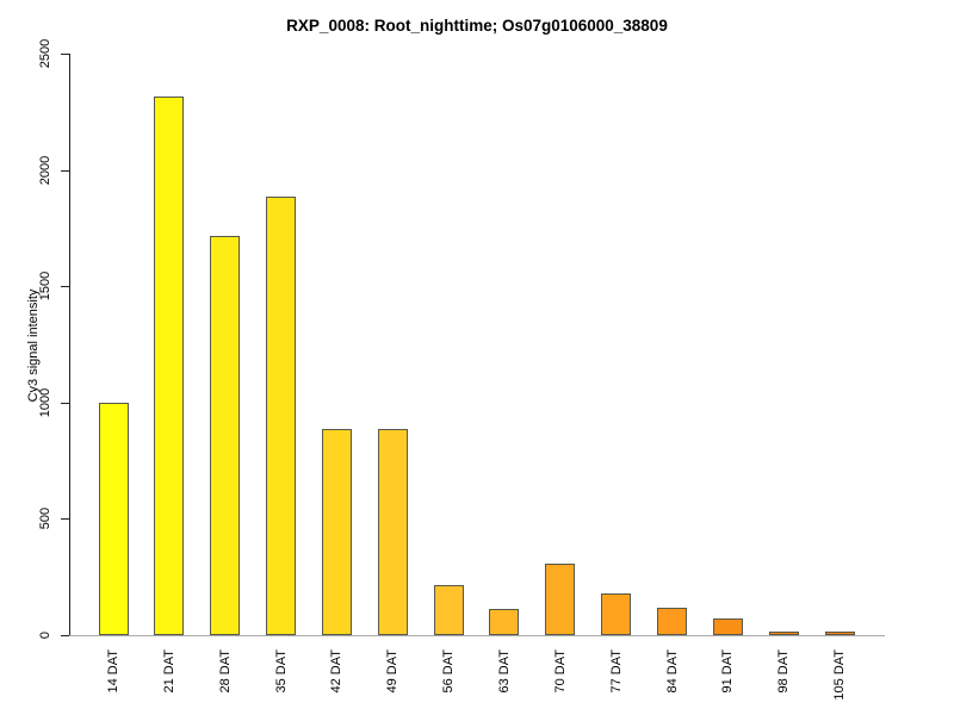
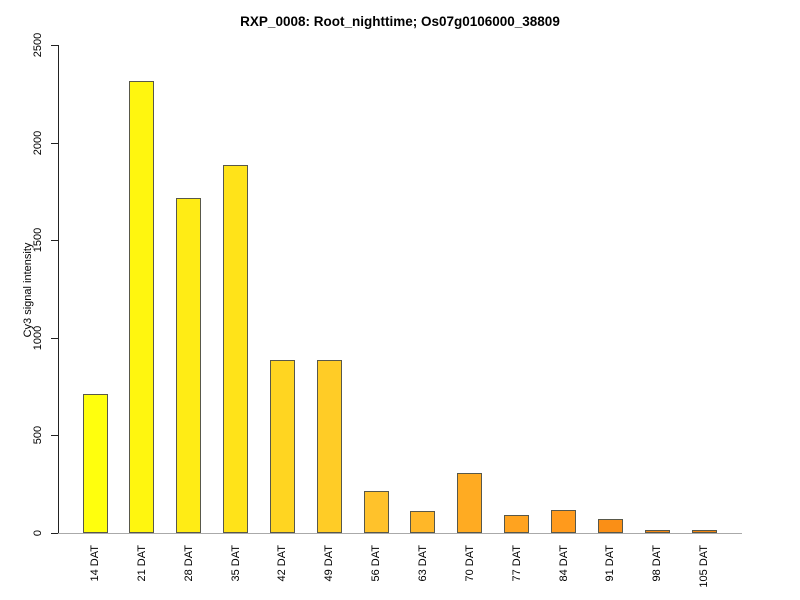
14 DAT: 1000 -> 710
77 DAT: 180 -> 90
